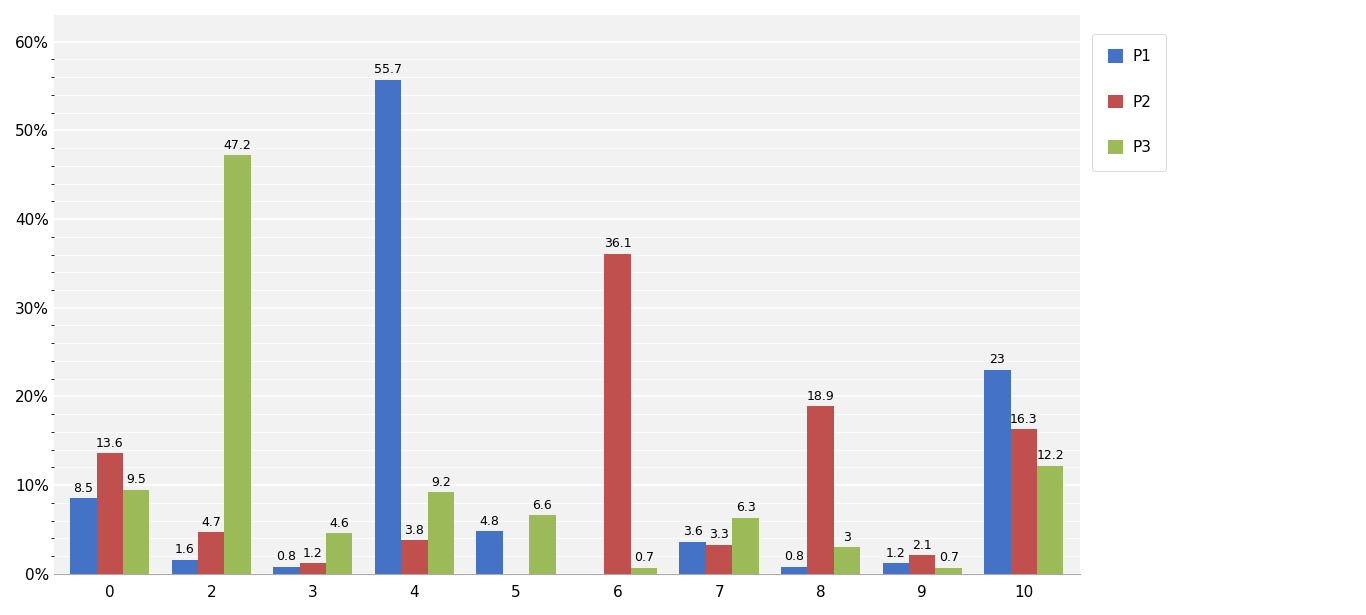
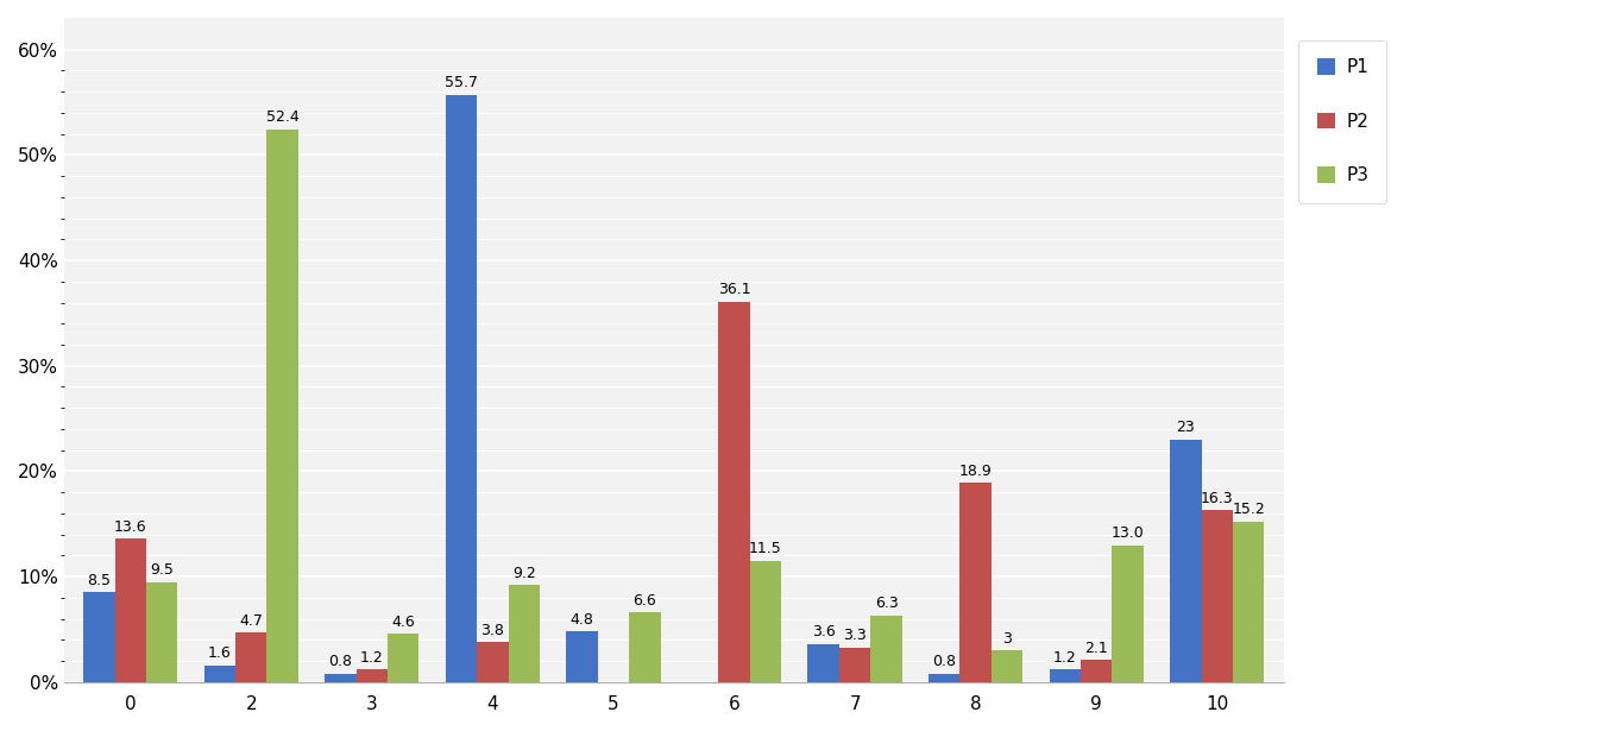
P3/2: 47.2 -> 52.4
P3/6: 0.7 -> 11.5
P3/9: 0.7 -> 13.0
P3/10: 12.2 -> 15.2
